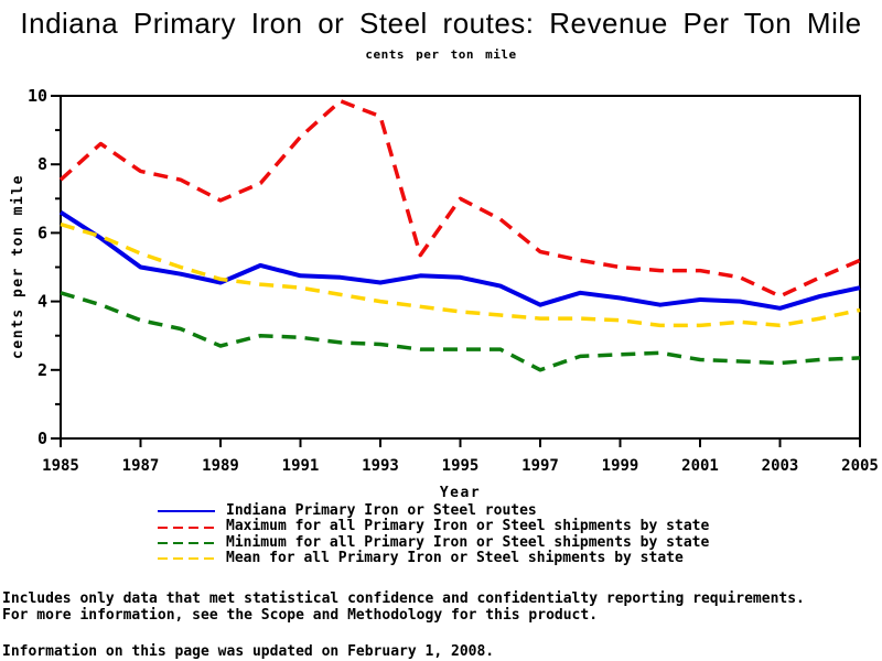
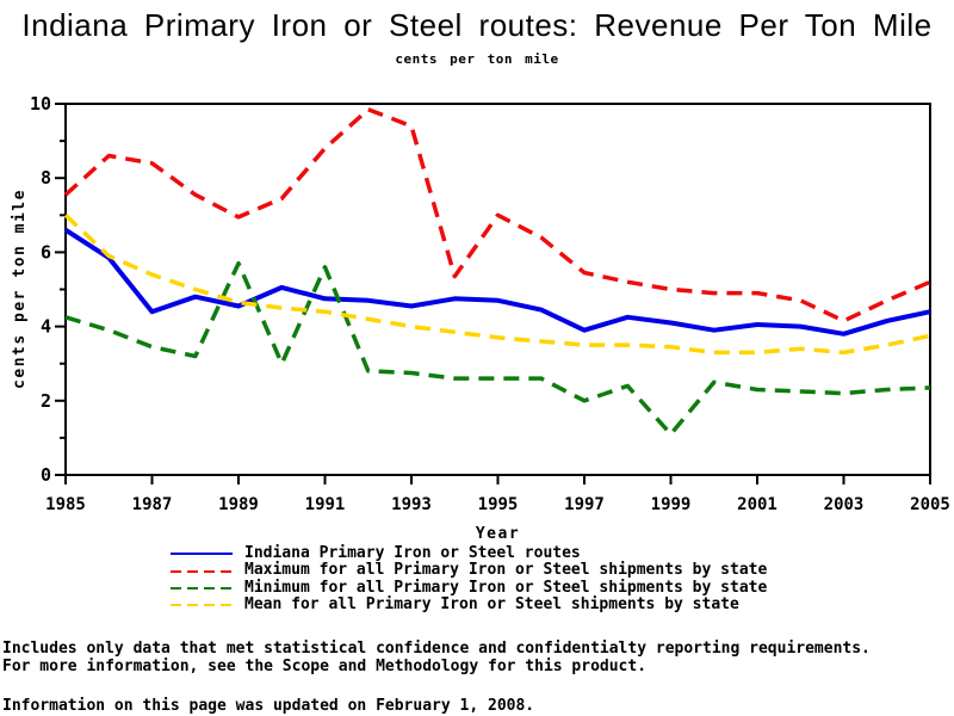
Mean for all Primary Iron or Steel shipments by state/1985: 6.2 -> 7.0
Indiana Primary Iron or Steel routes/1987: 5.0 -> 4.4
Maximum for all Primary Iron or Steel shipments by state/1987: 7.8 -> 8.4
Minimum for all Primary Iron or Steel shipments by state/1989: 2.7 -> 5.7
Minimum for all Primary Iron or Steel shipments by state/1991: 3.0 -> 5.6
Minimum for all Primary Iron or Steel shipments by state/1999: 2.5 -> 1.1
